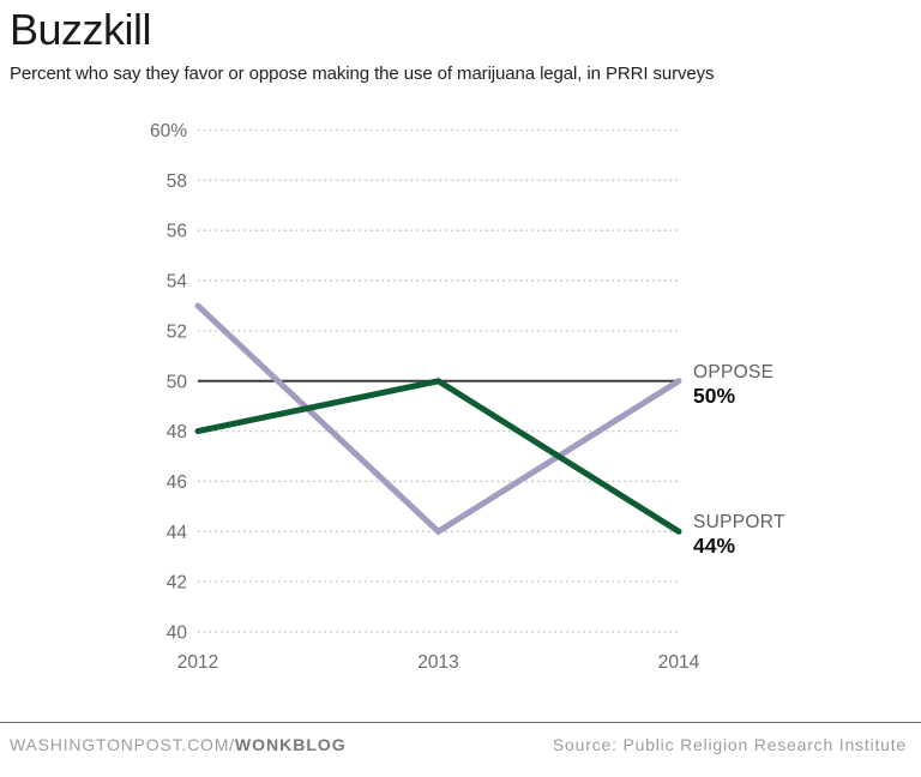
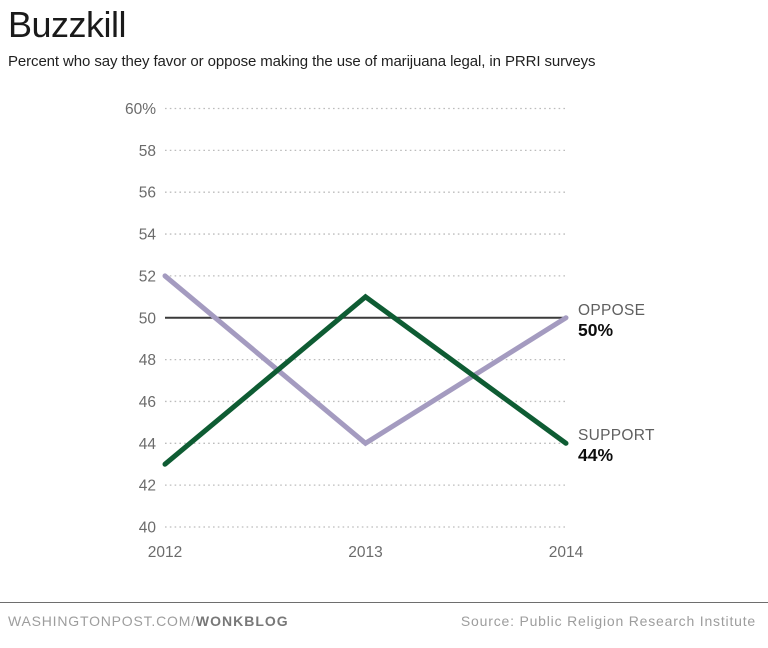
OPPOSE/2012: 53% -> 52%
SUPPORT/2012: 48% -> 43%
SUPPORT/2013: 50% -> 51%
